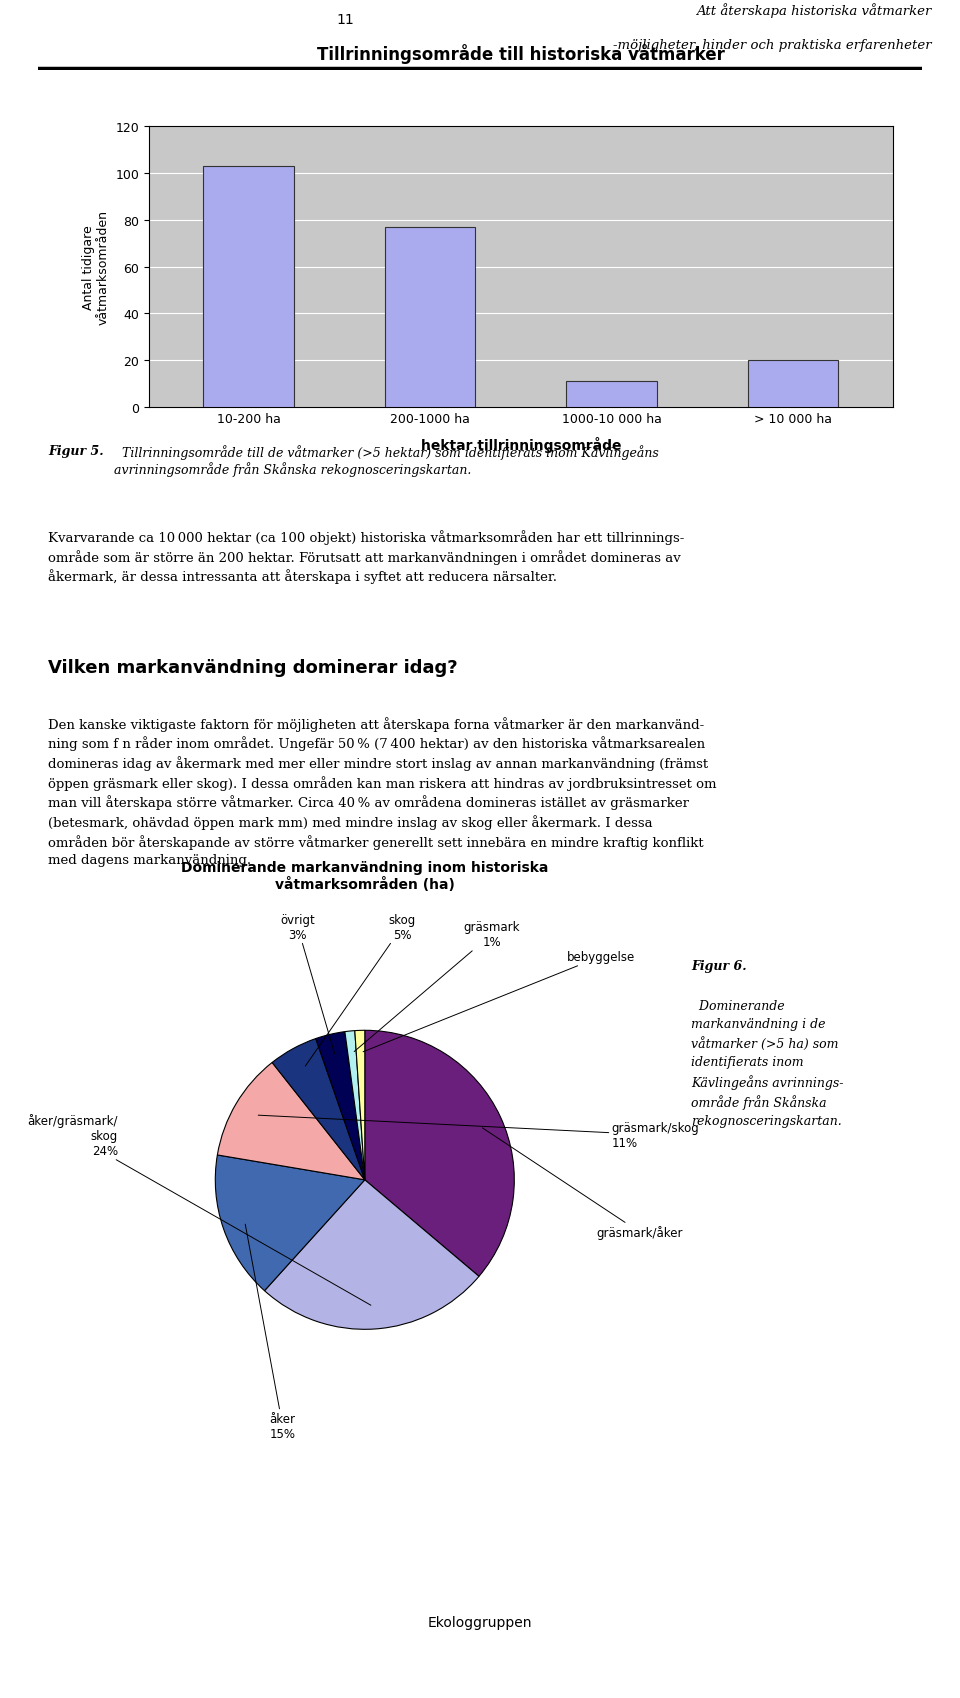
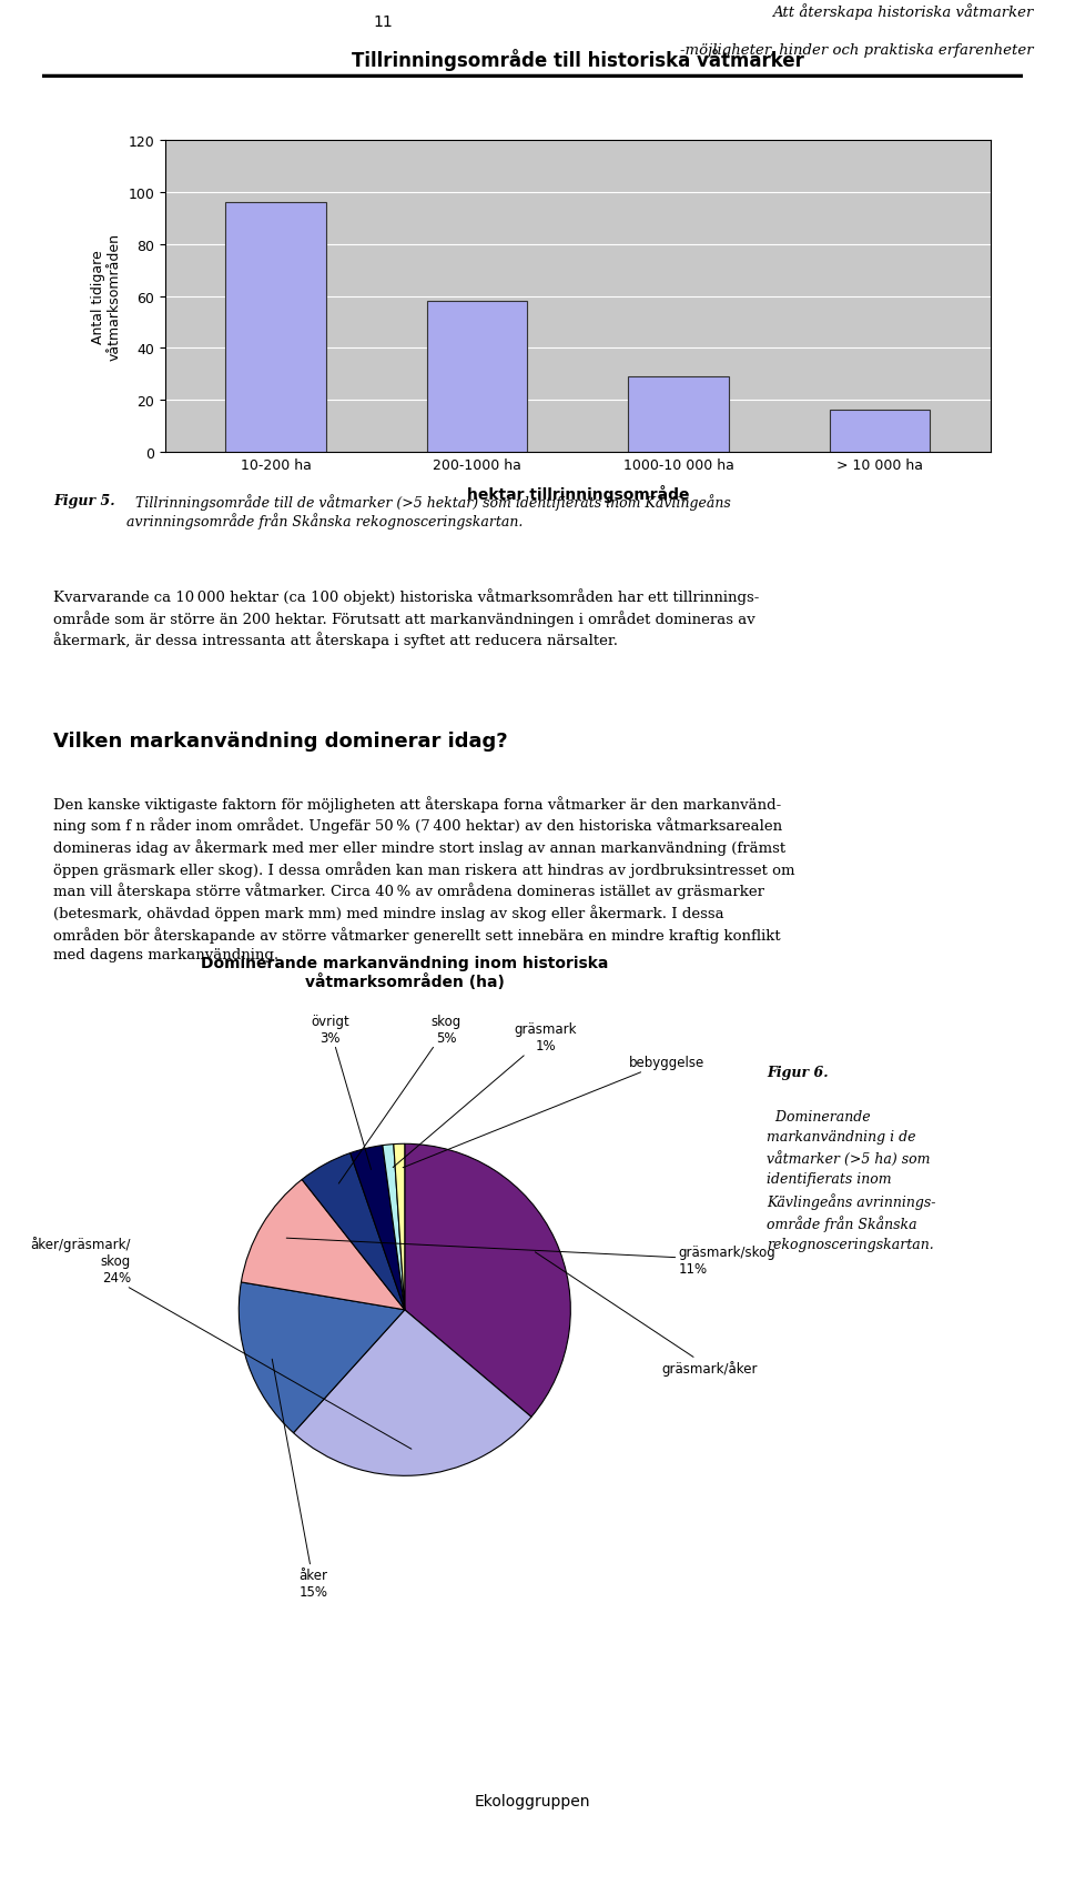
10-200 ha: 103 -> 96
200-1000 ha: 77 -> 58
1000-10 000 ha: 11 -> 29
> 10 000 ha: 20 -> 16
